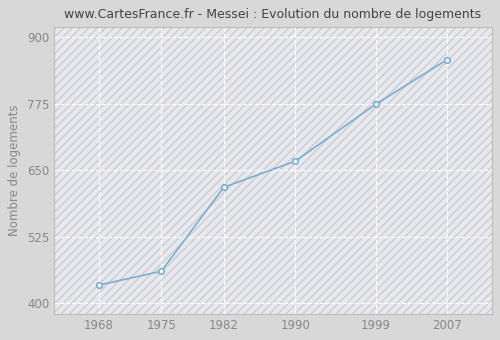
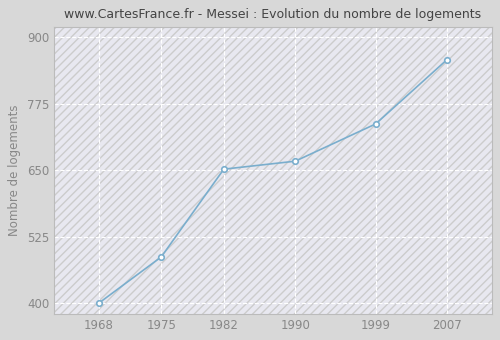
1968: 434 -> 400
1975: 460 -> 487
1982: 618 -> 652
1999: 774 -> 737
